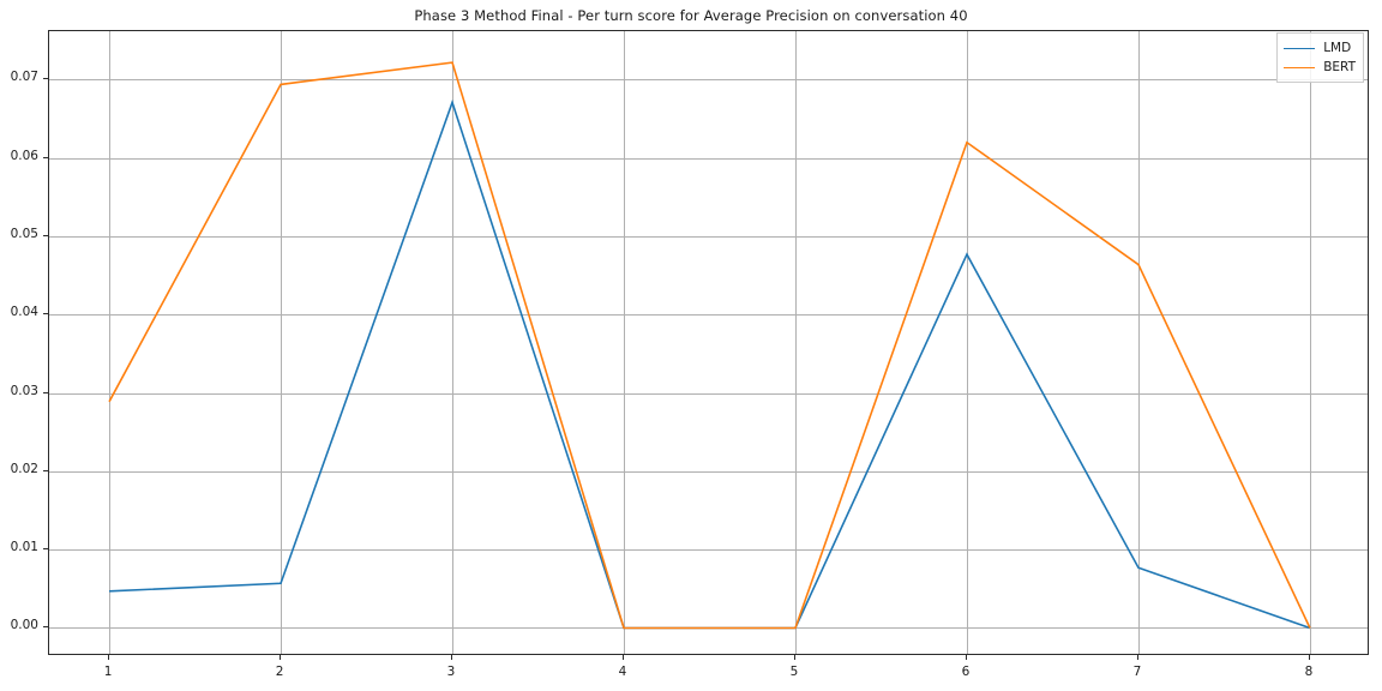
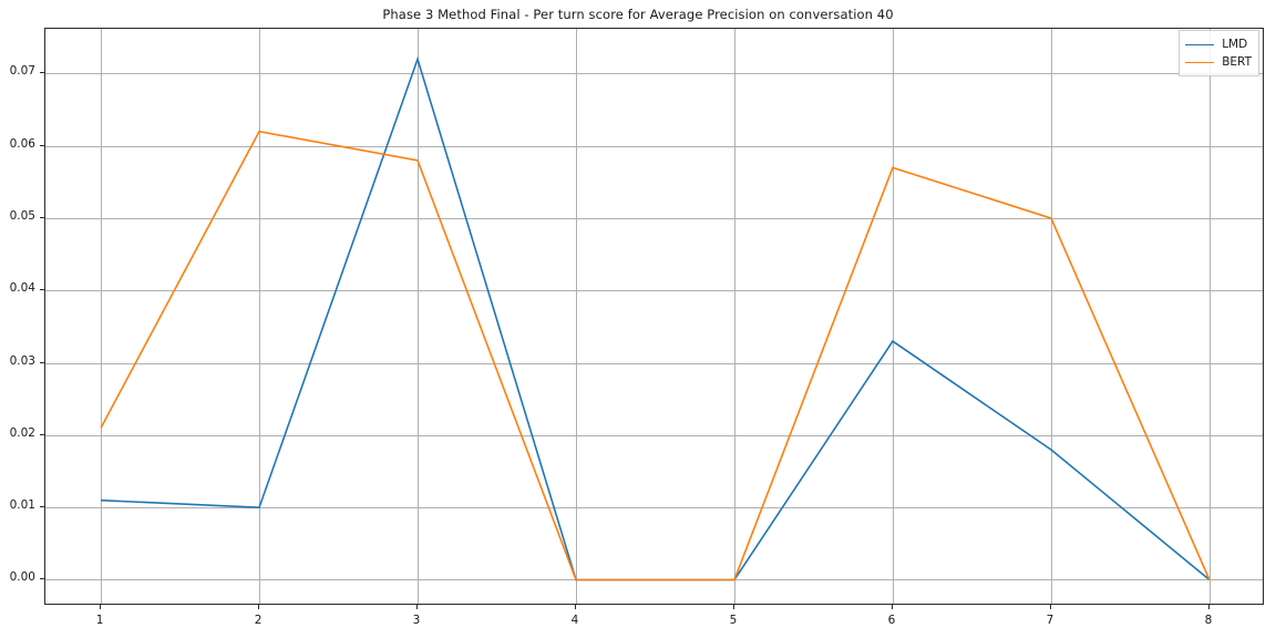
LMD/1: 0.005 -> 0.011
BERT/1: 0.029 -> 0.021
LMD/2: 0.006 -> 0.010
BERT/2: 0.069 -> 0.062
LMD/3: 0.067 -> 0.072
BERT/3: 0.072 -> 0.058
LMD/6: 0.048 -> 0.033
BERT/6: 0.062 -> 0.057
LMD/7: 0.008 -> 0.018
BERT/7: 0.046 -> 0.050
